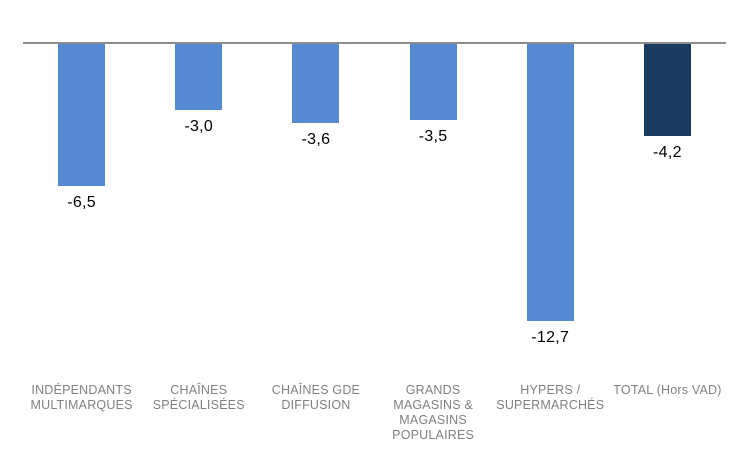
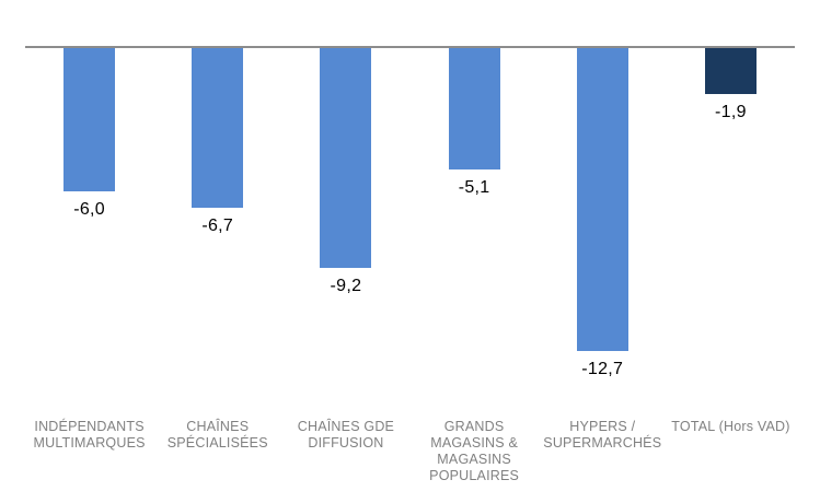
INDÉPENDANTS MULTIMARQUES: -6,5 -> -6,0
CHAÎNES SPÉCIALISÉES: -3,0 -> -6,7
CHAÎNES GDE DIFFUSION: -3,6 -> -9,2
GRANDS MAGASINS & MAGASINS POPULAIRES: -3,5 -> -5,1
TOTAL (Hors VAD): -4,2 -> -1,9
